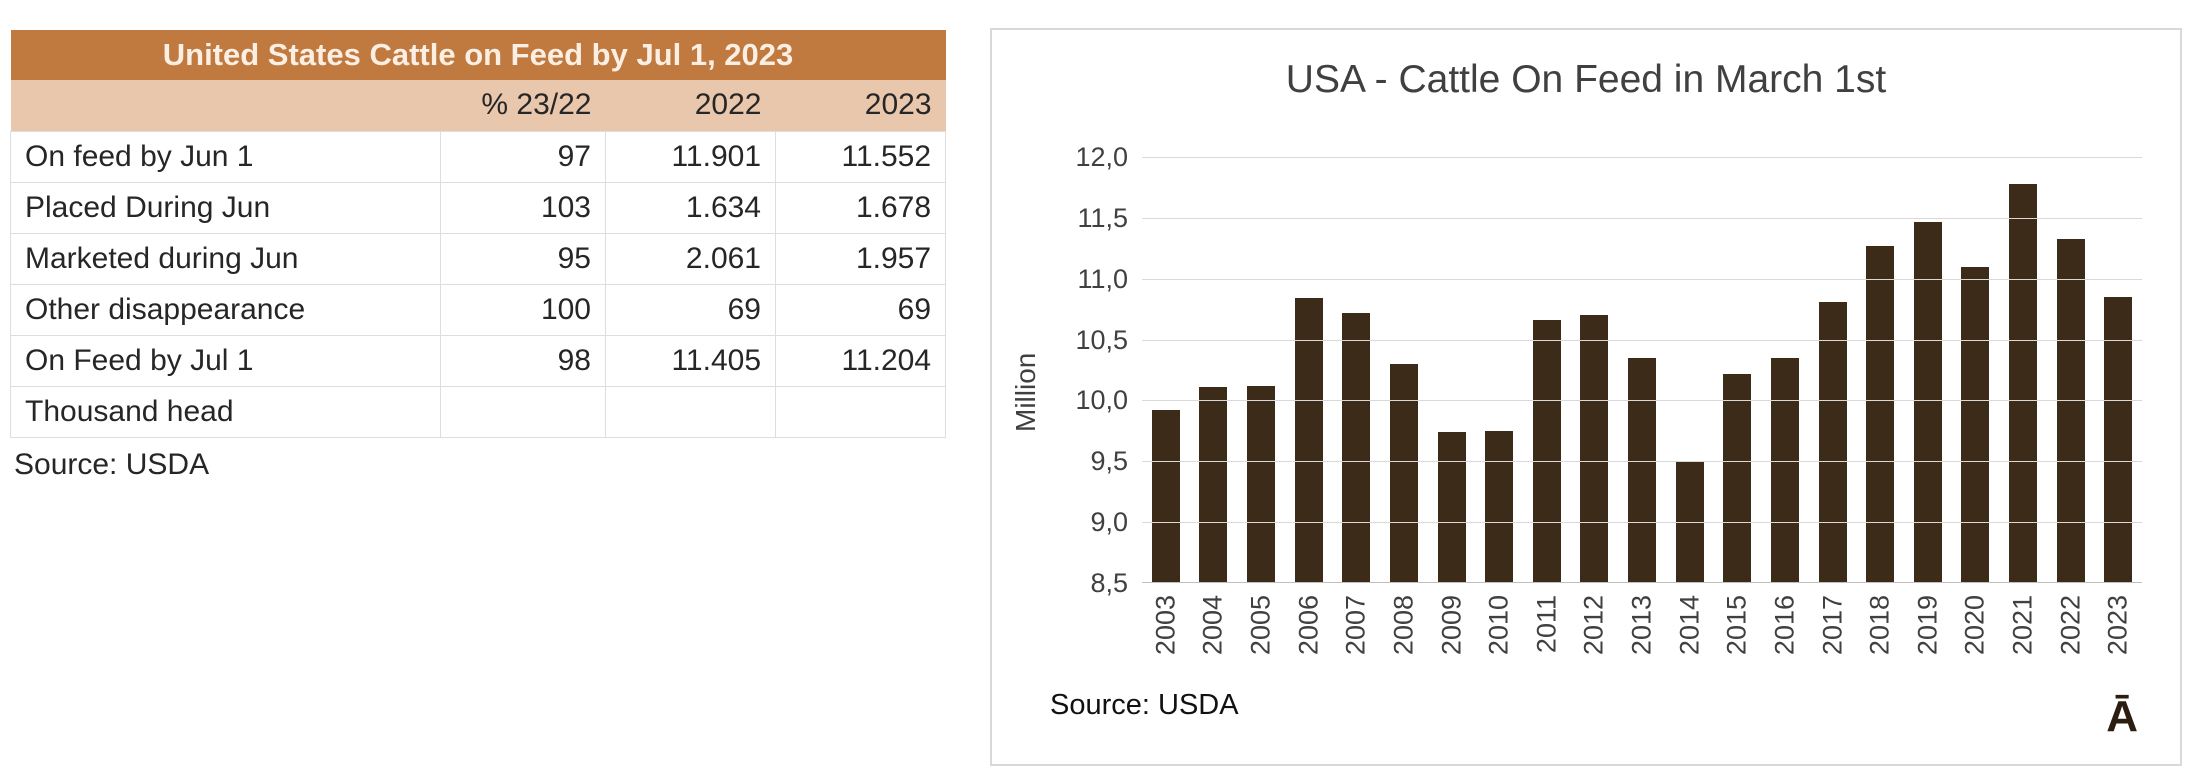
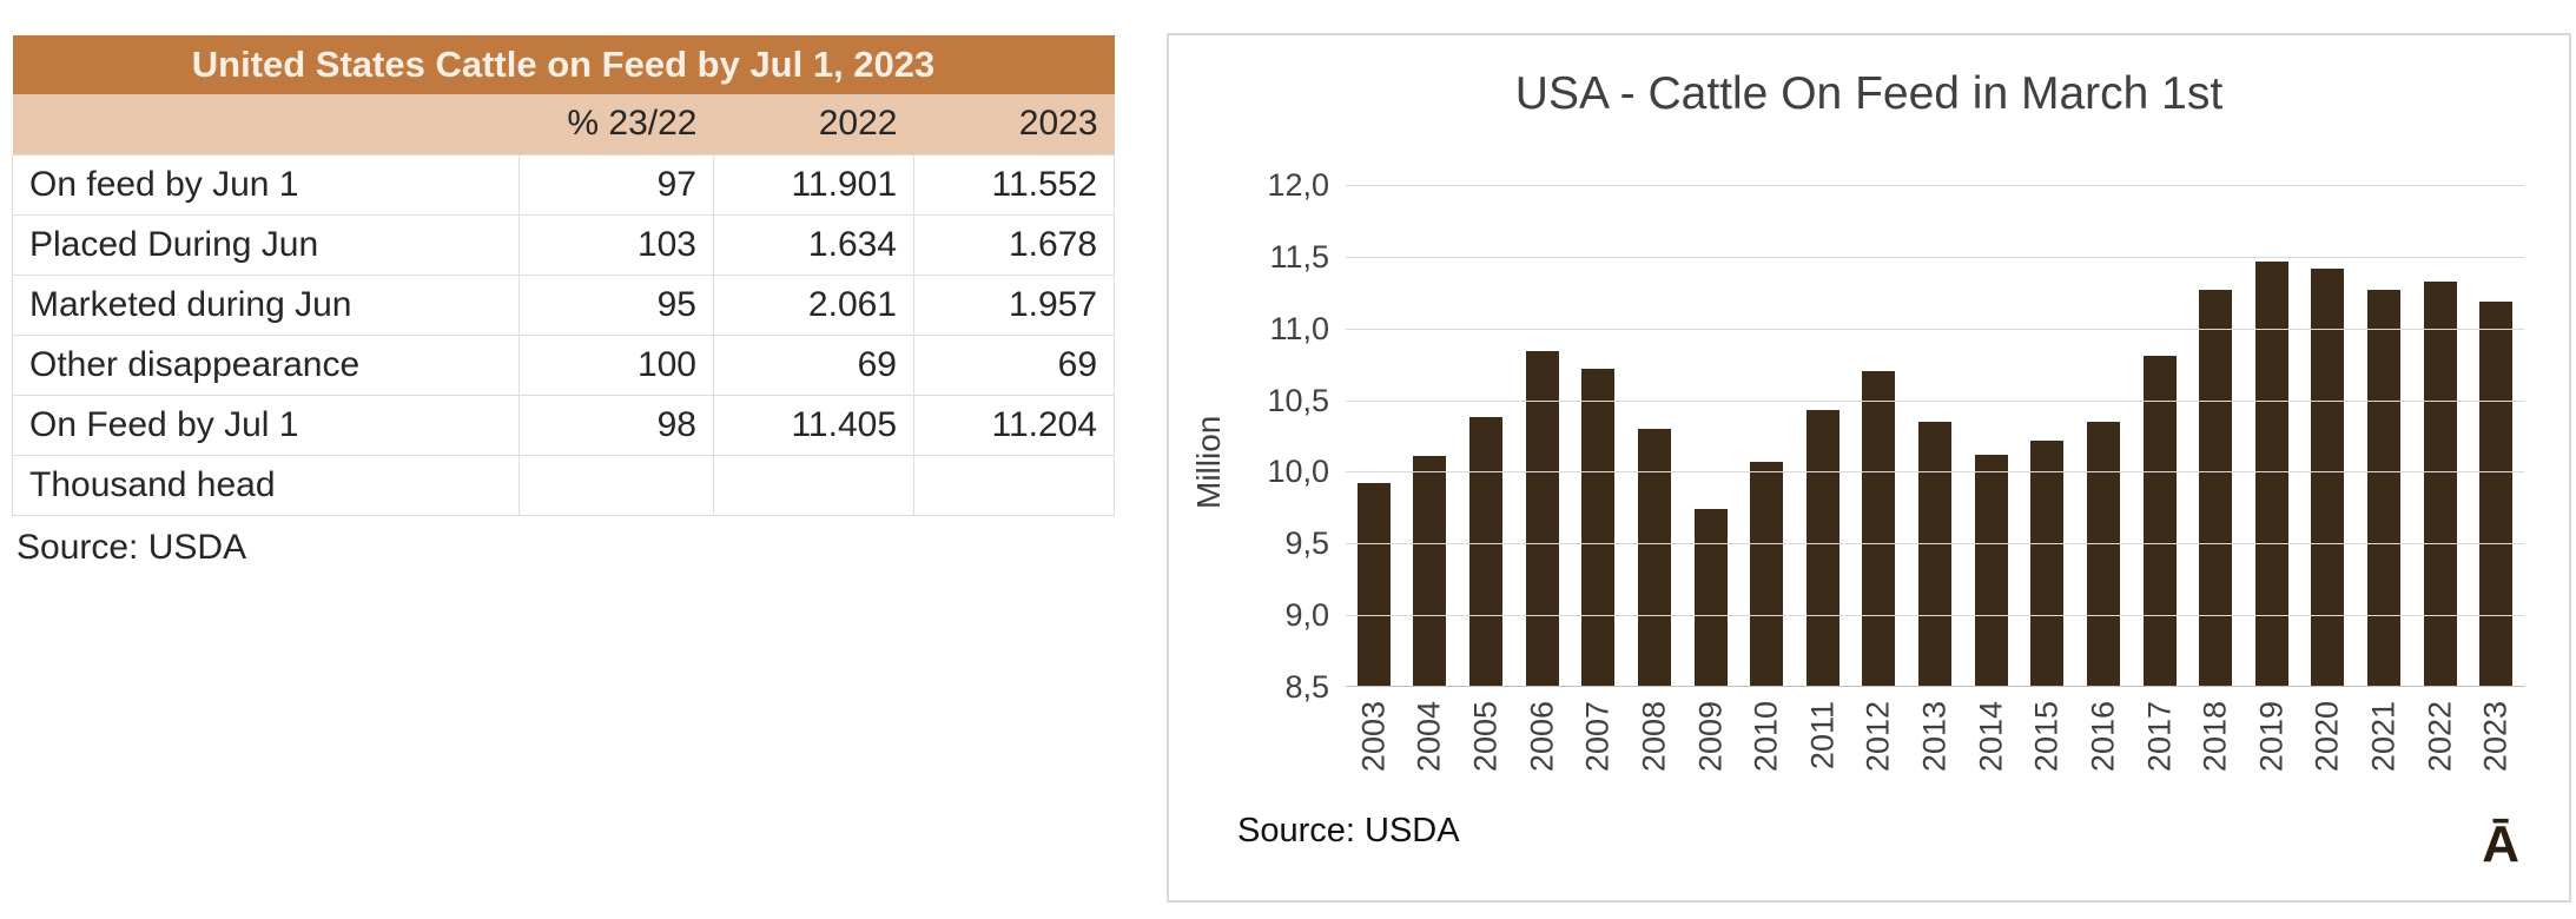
2005: 10,12 -> 10,38
2010: 9,75 -> 10,07
2011: 10,66 -> 10,43
2014: 9,50 -> 10,12
2020: 11,10 -> 11,42
2021: 11,78 -> 11,27
2023: 10,85 -> 11,19
